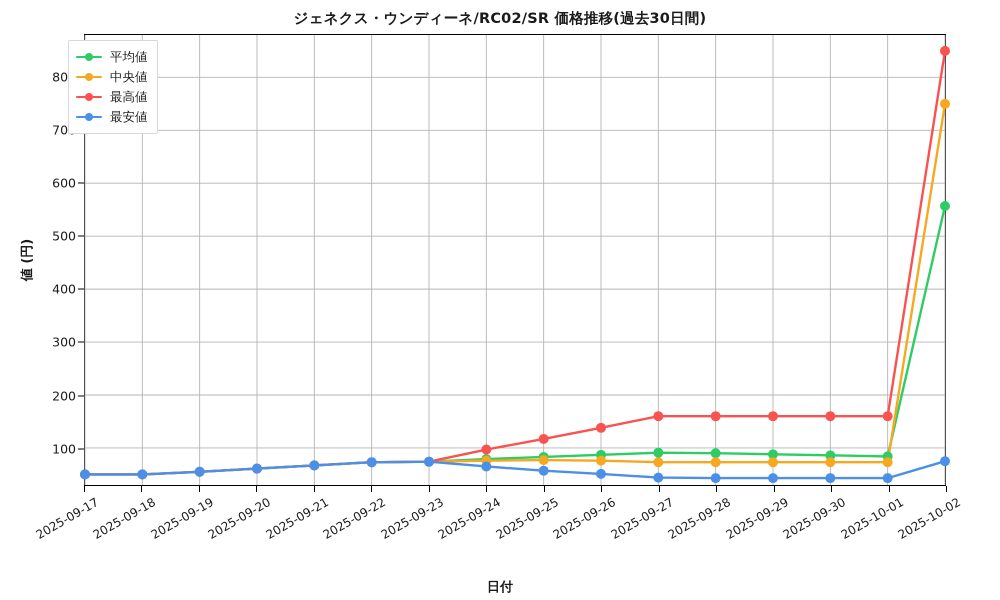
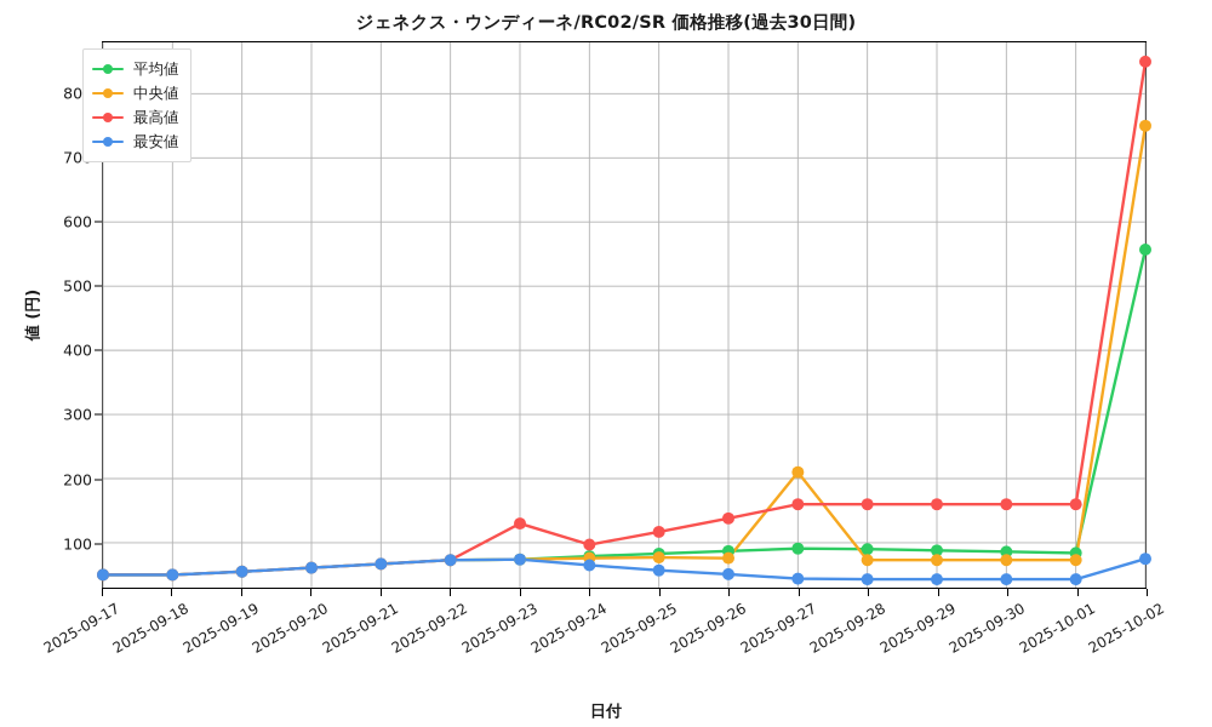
最高値/2025-09-23: 70 -> 130
中央値/2025-09-27: 70 -> 210
